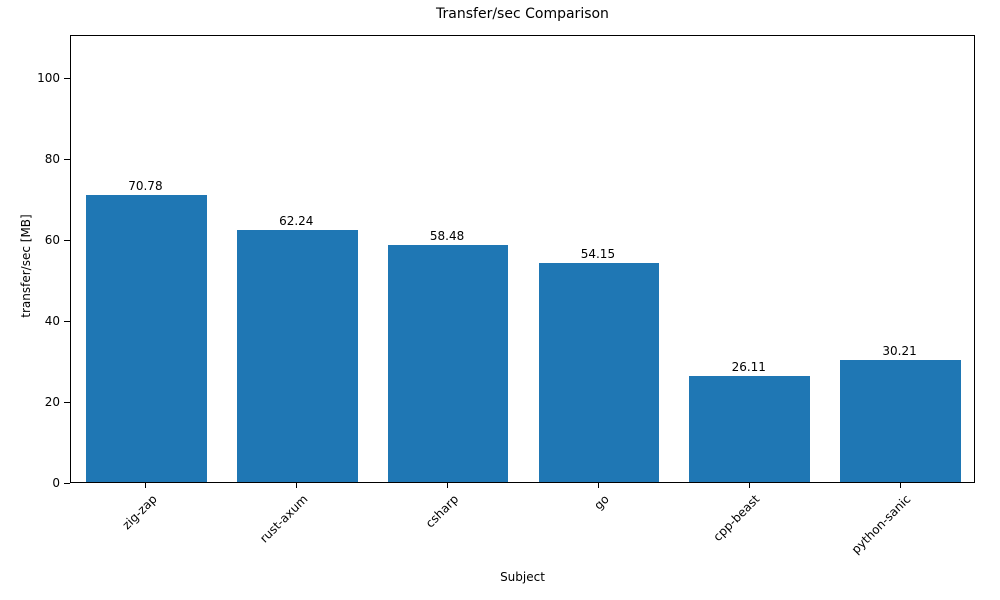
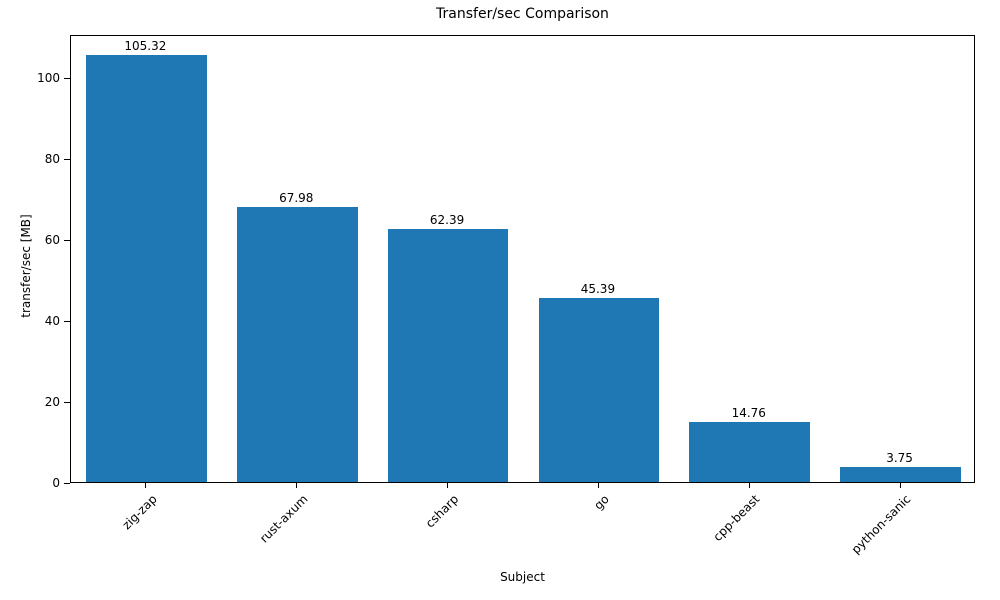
zig-zap: 70.78 -> 105.32
rust-axum: 62.24 -> 67.98
csharp: 58.48 -> 62.39
go: 54.15 -> 45.39
cpp-beast: 26.11 -> 14.76
python-sanic: 30.21 -> 3.75
